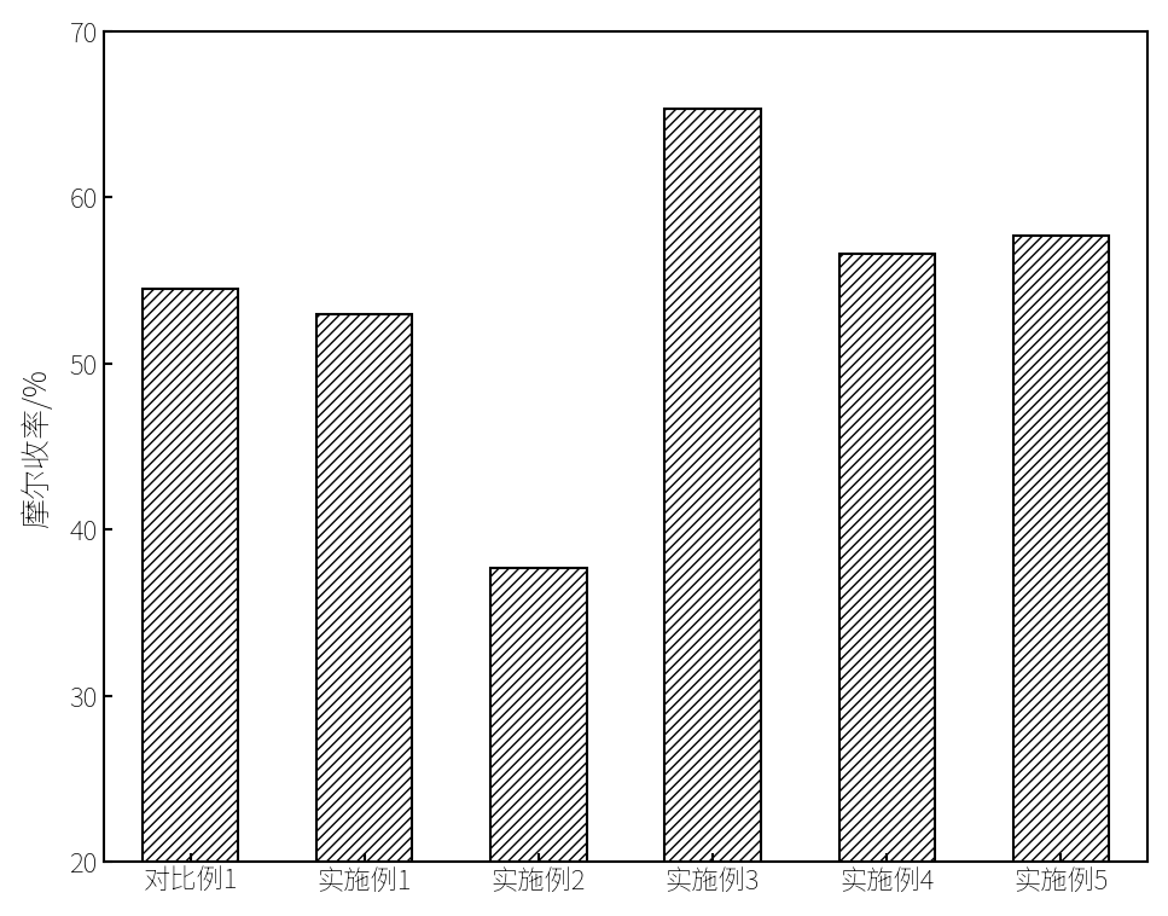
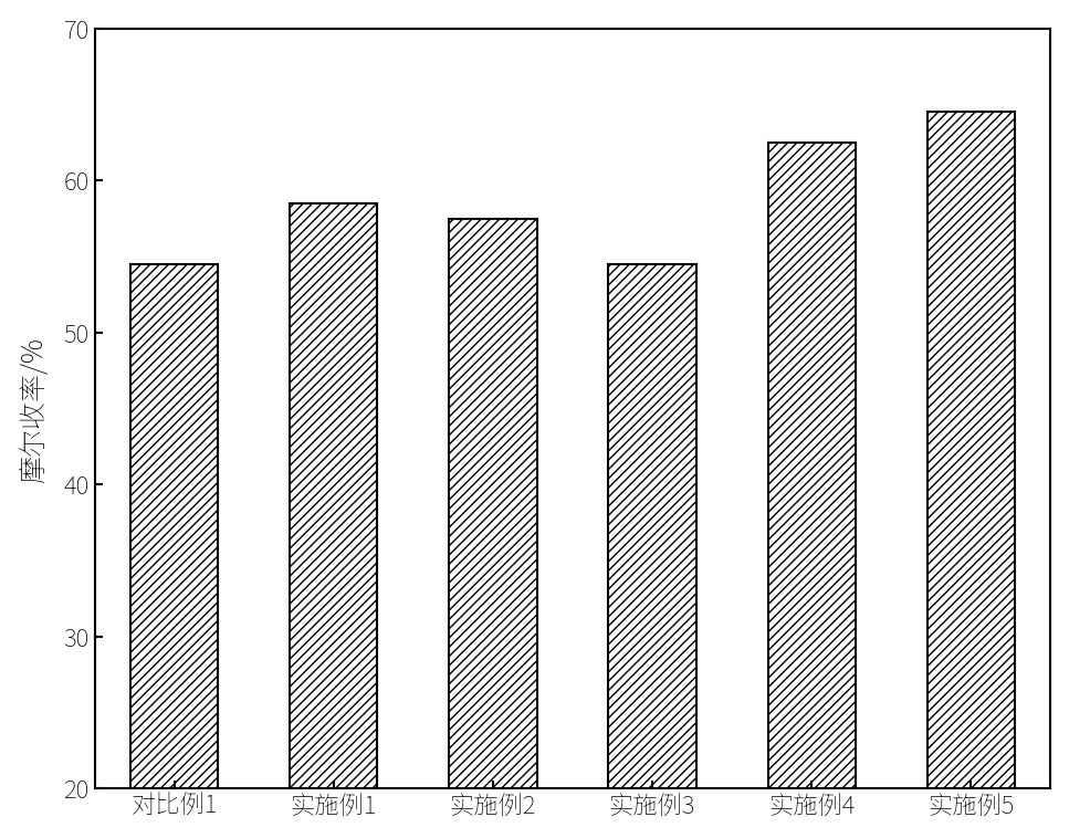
实施例1: 53.0 -> 58.5
实施例2: 37.7 -> 57.5
实施例3: 65.3 -> 54.5
实施例4: 56.6 -> 62.5
实施例5: 57.7 -> 64.5
